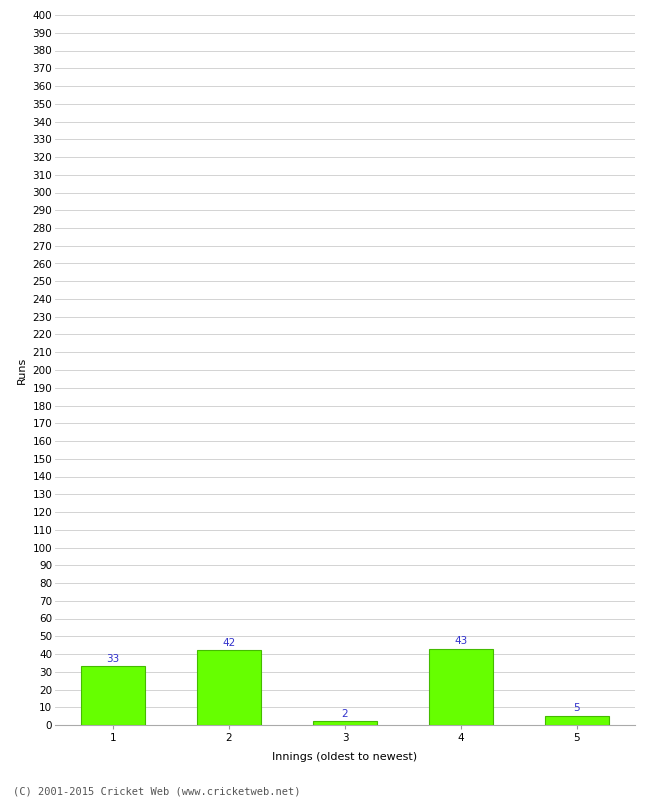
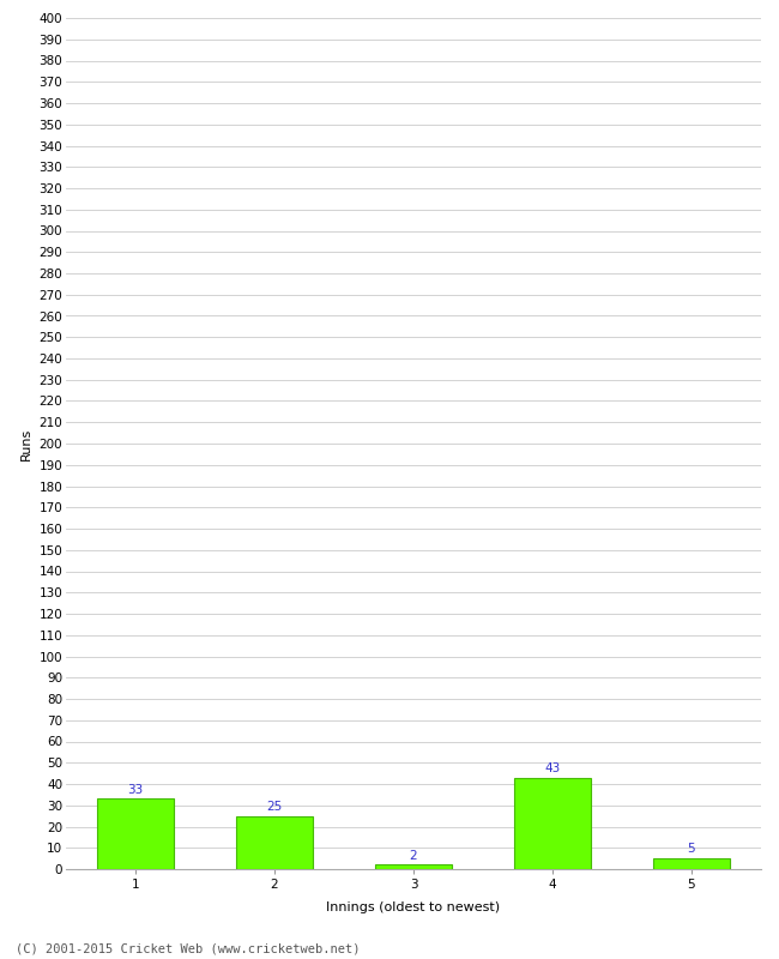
2: 42 -> 25
